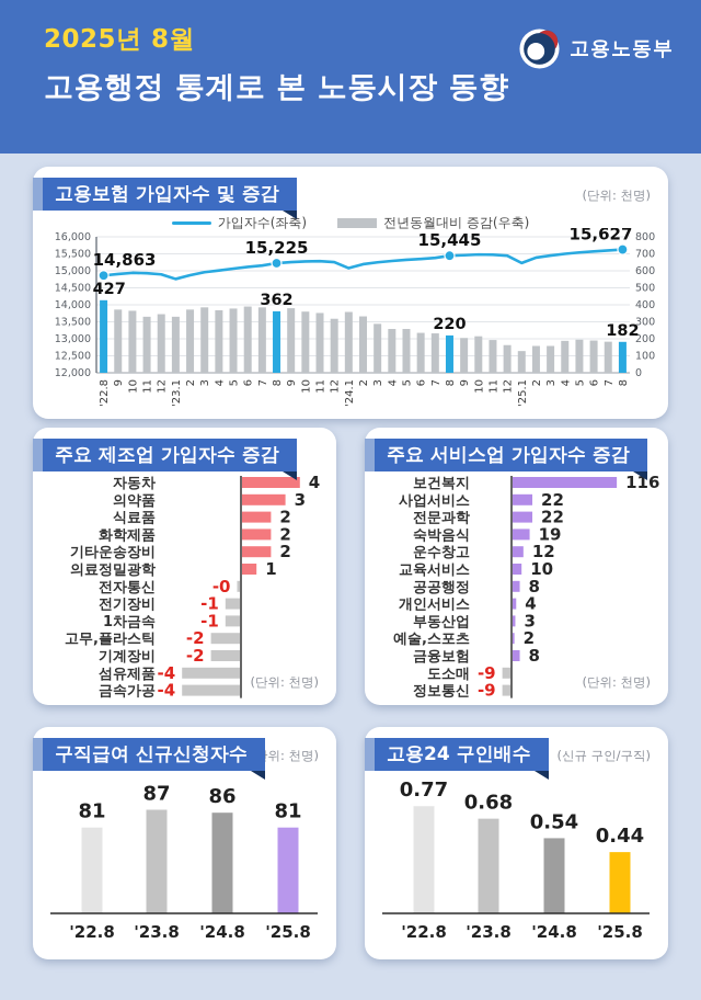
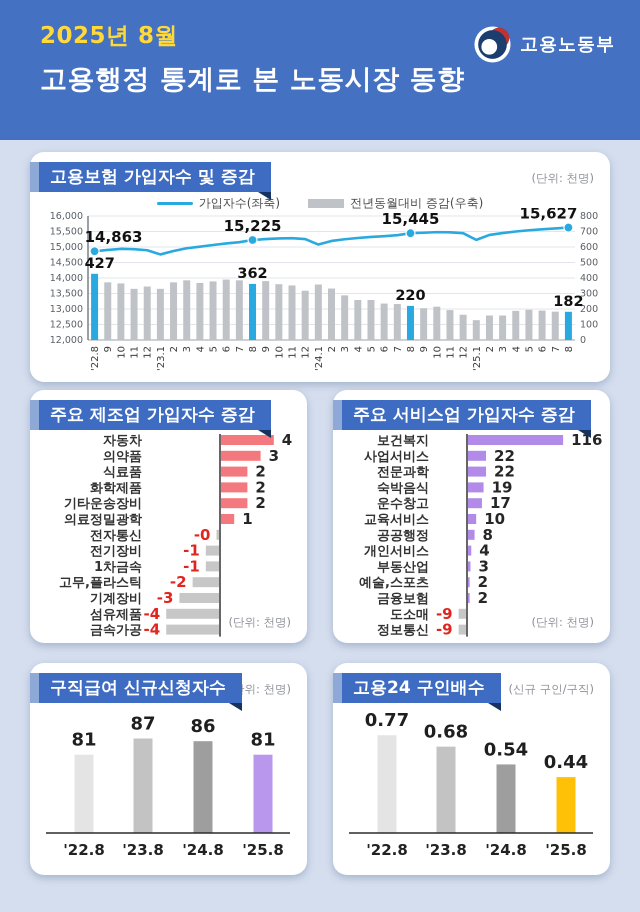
주요 제조업 가입자수 증감/기계장비: -2 -> -3
주요 서비스업 가입자수 증감/운수창고: 12 -> 17
주요 서비스업 가입자수 증감/금융보험: 8 -> 2
